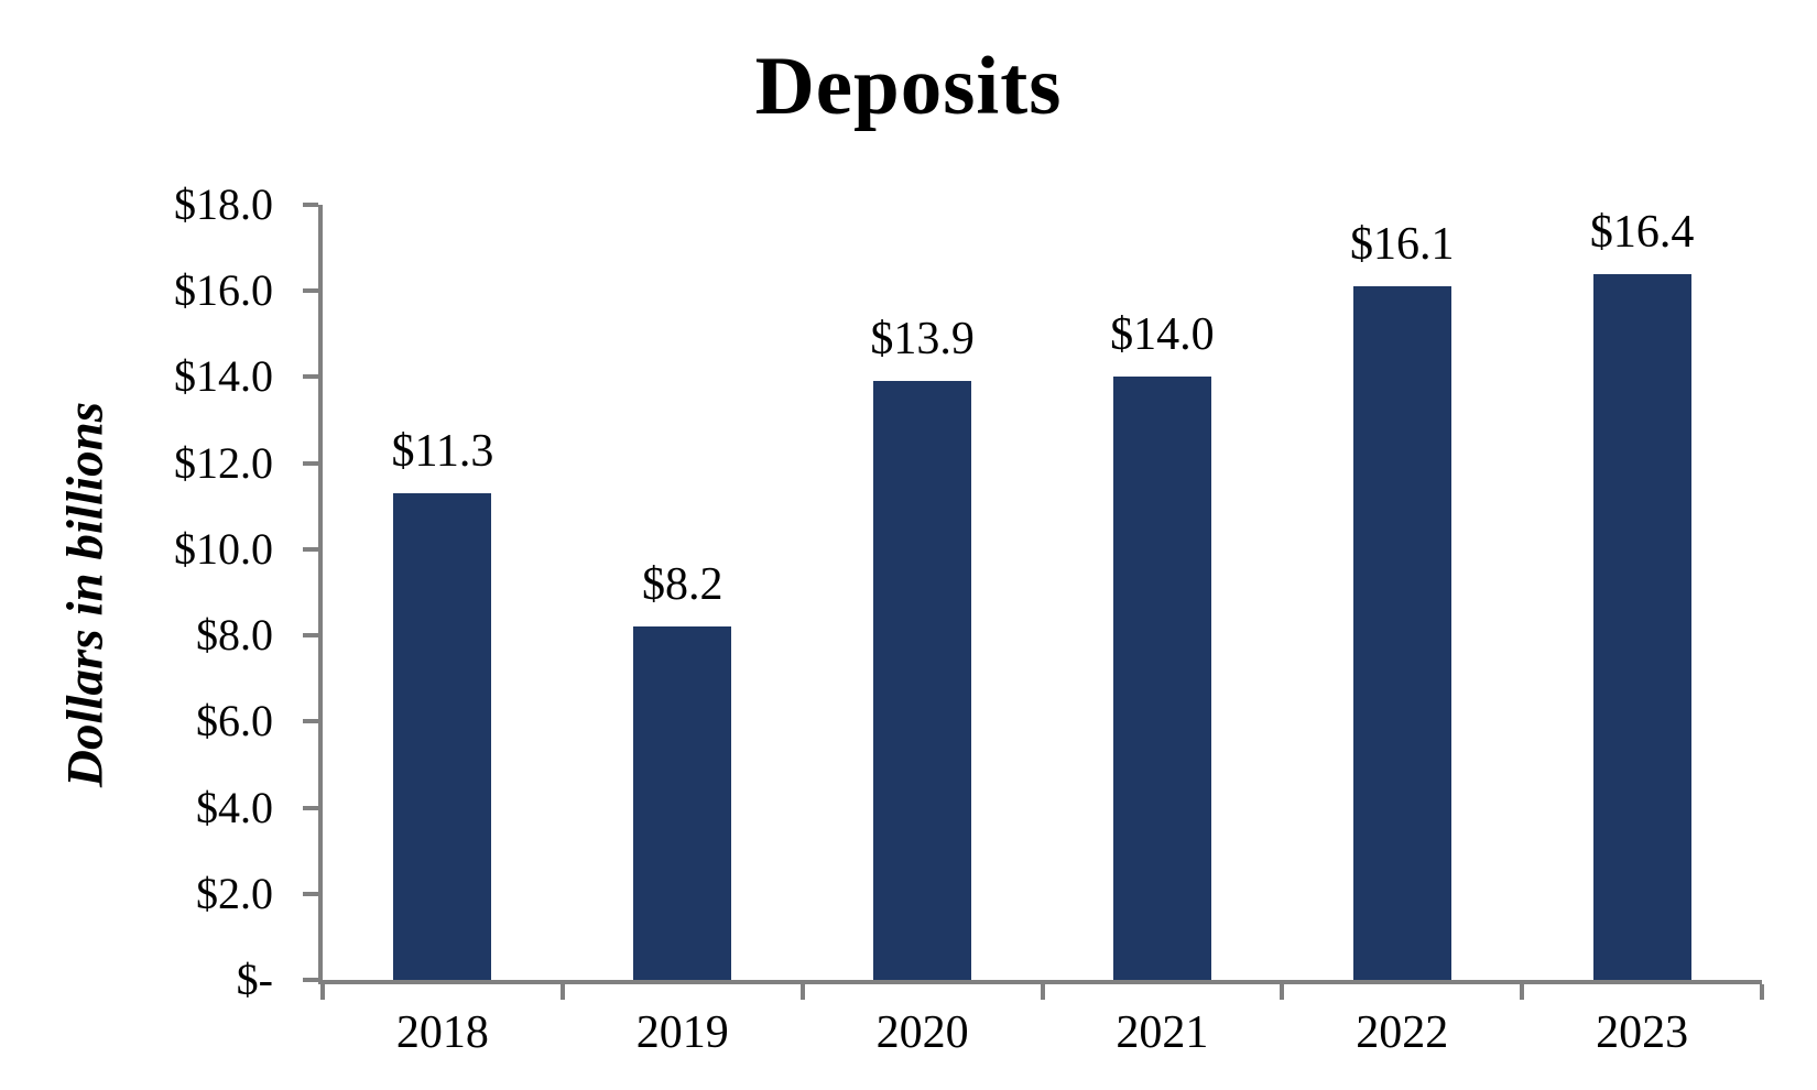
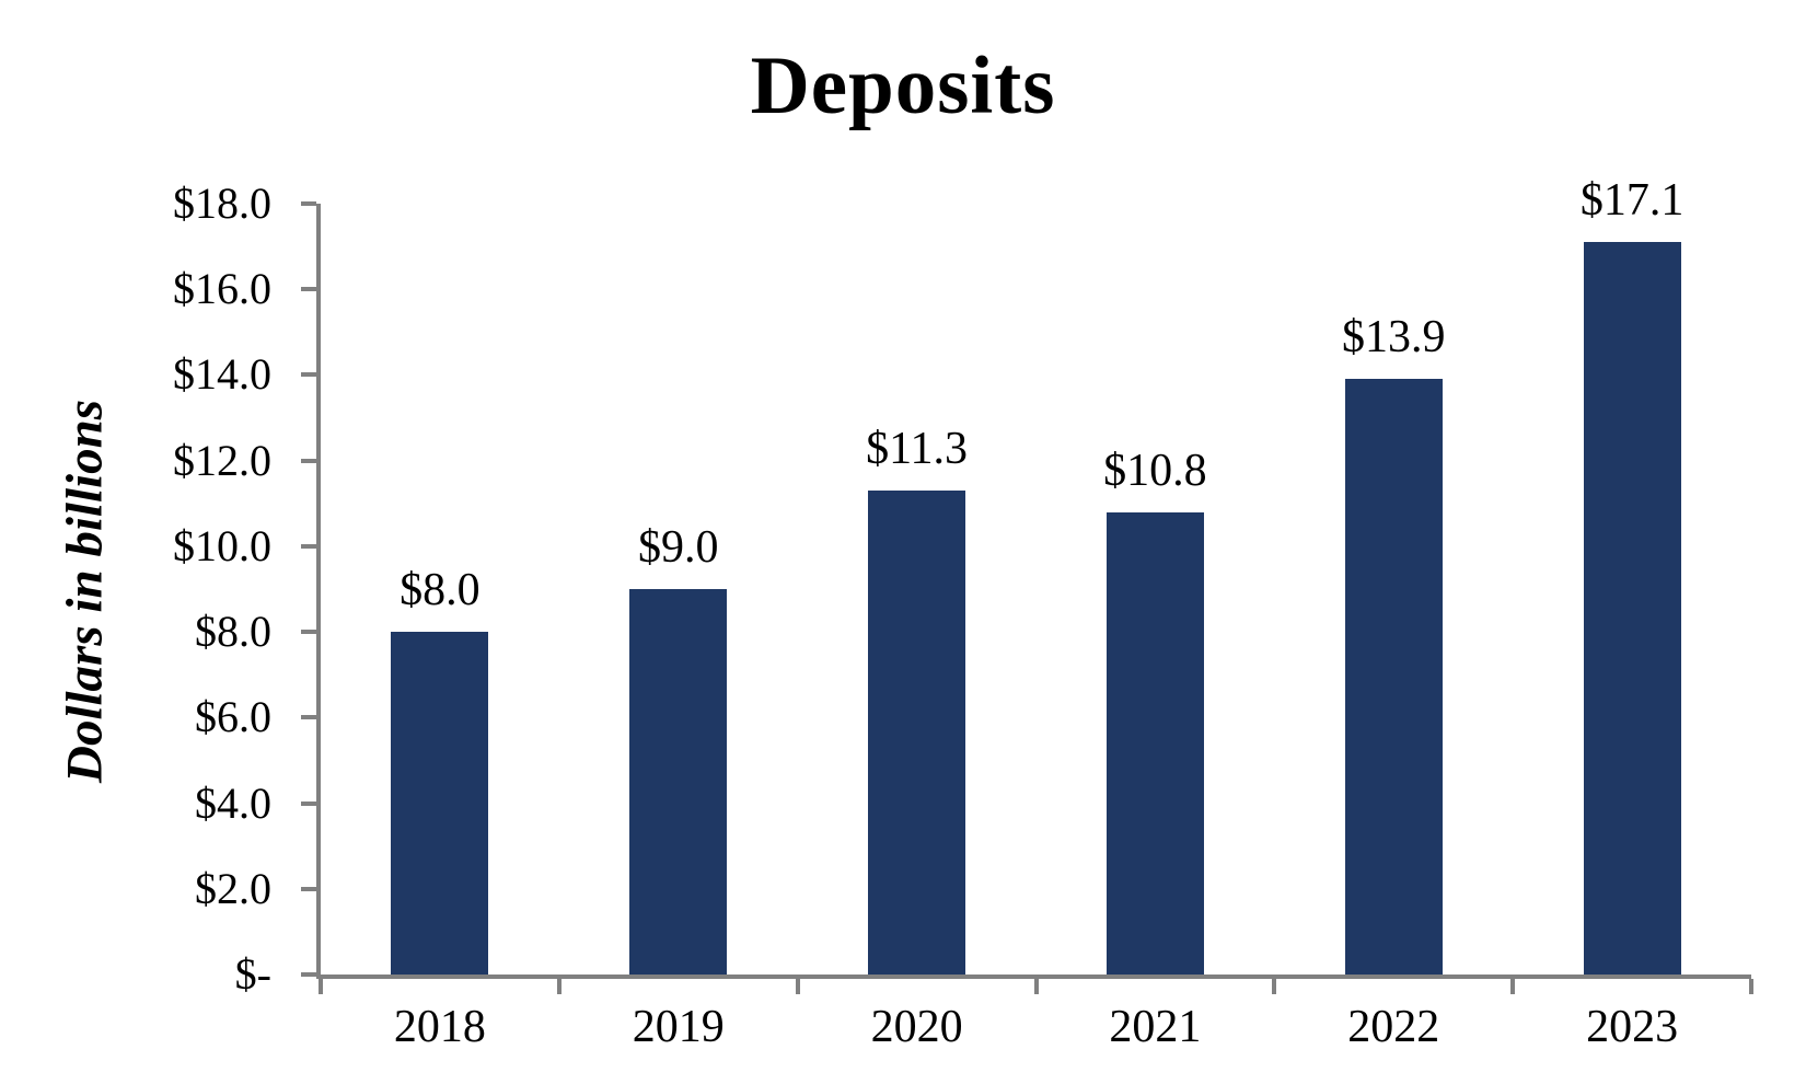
2018: $11.3 -> $8.0
2019: $8.2 -> $9.0
2020: $13.9 -> $11.3
2021: $14.0 -> $10.8
2022: $16.1 -> $13.9
2023: $16.4 -> $17.1
